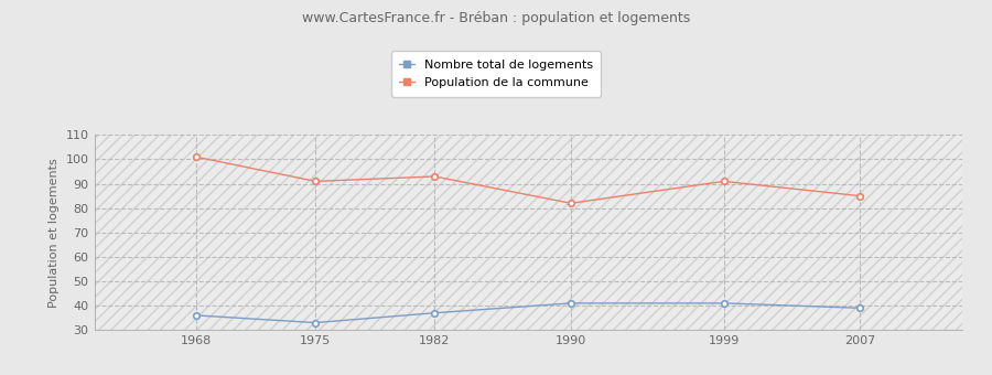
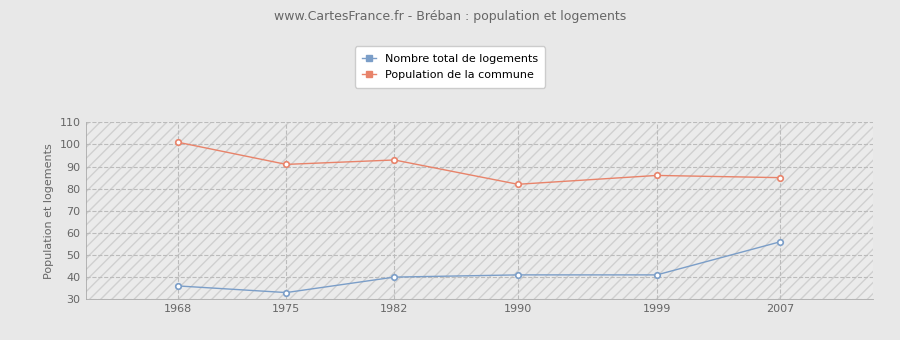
Nombre total de logements/1982: 37 -> 40
Population de la commune/1999: 91 -> 86
Nombre total de logements/2007: 39 -> 56
